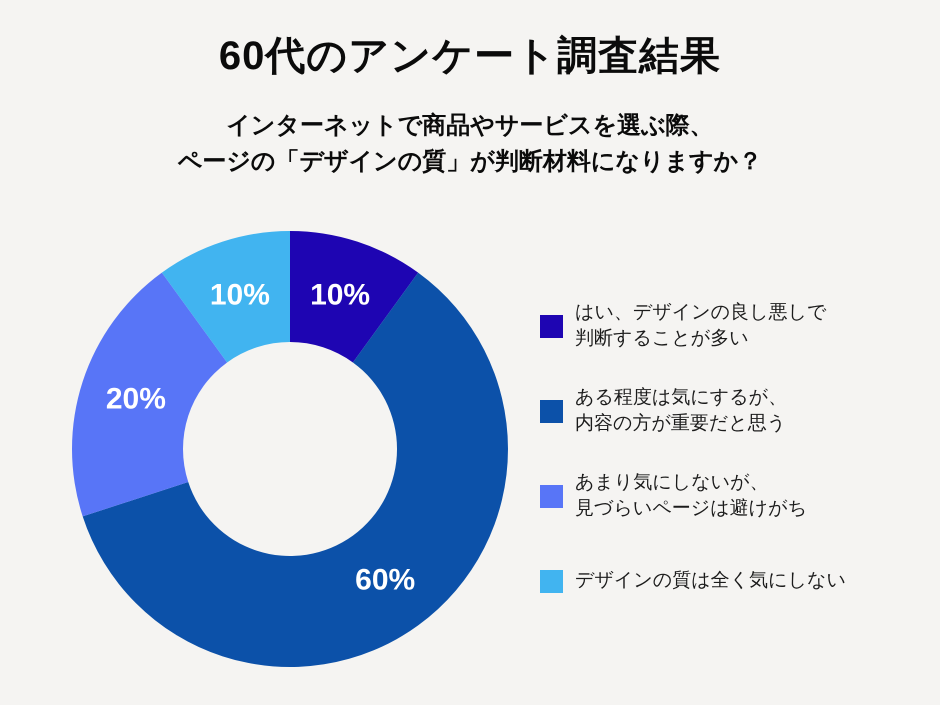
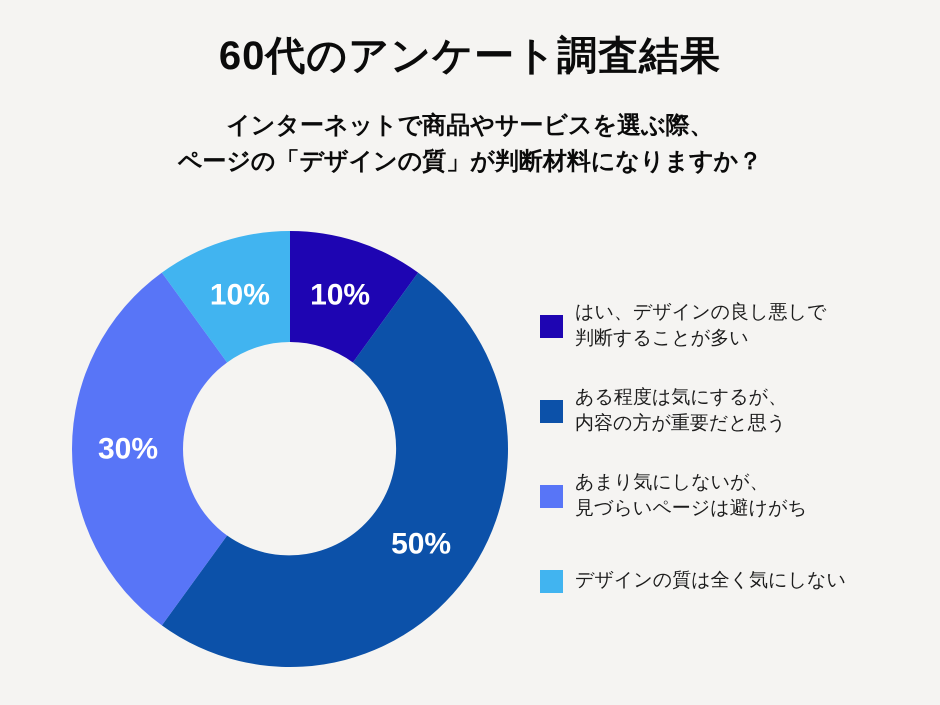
ある程度は気にするが、 内容の方が重要だと思う: 60% -> 50%
あまり気にしないが、 見づらいページは避けがち: 20% -> 30%
